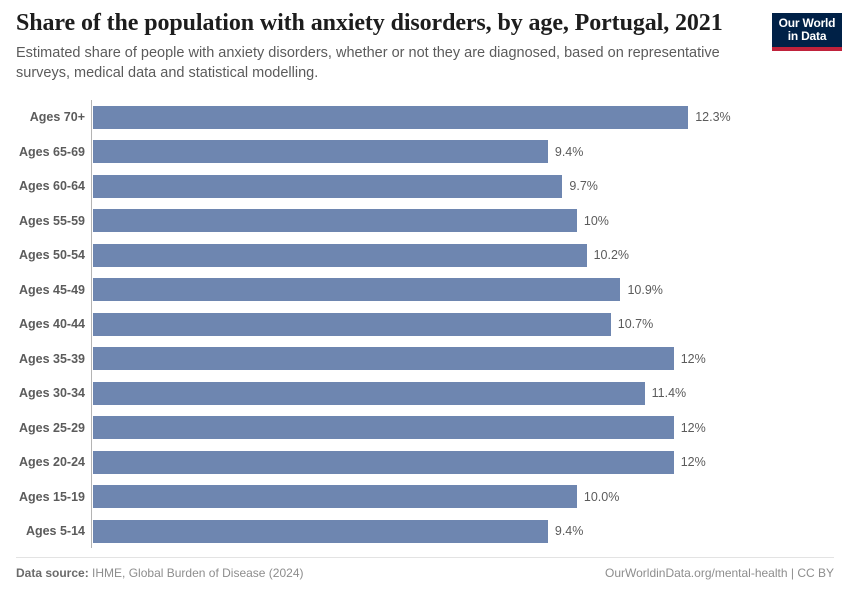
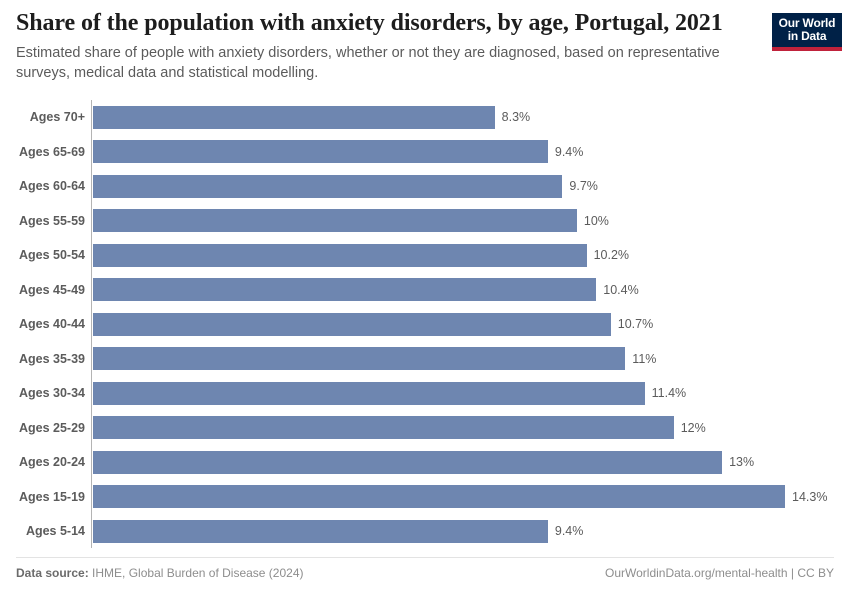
Ages 70+: 12.3% -> 8.3%
Ages 45-49: 10.9% -> 10.4%
Ages 35-39: 12% -> 11%
Ages 20-24: 12% -> 13%
Ages 15-19: 10.0% -> 14.3%
